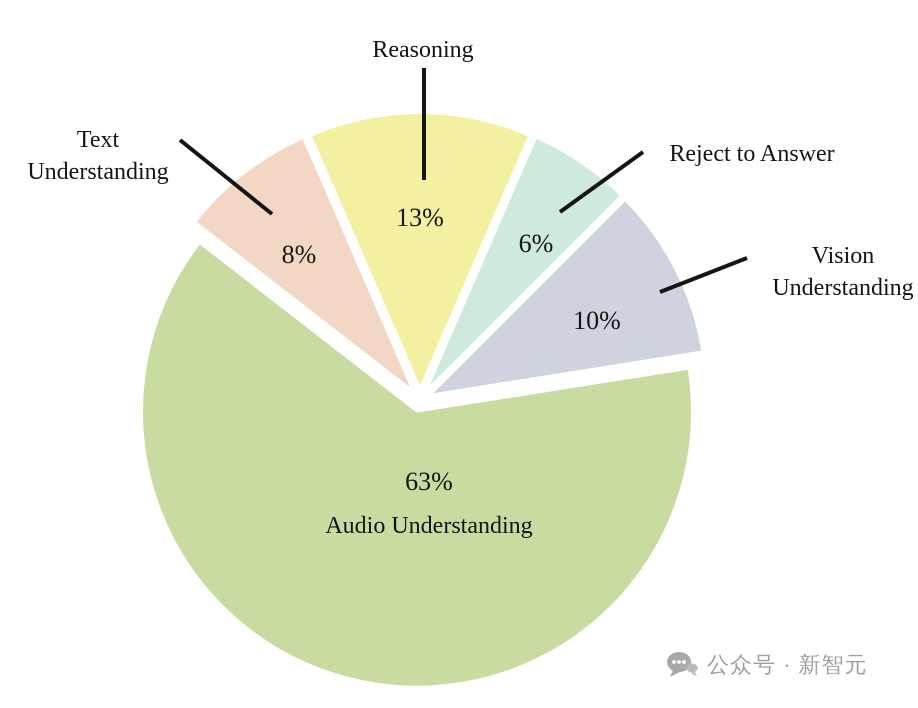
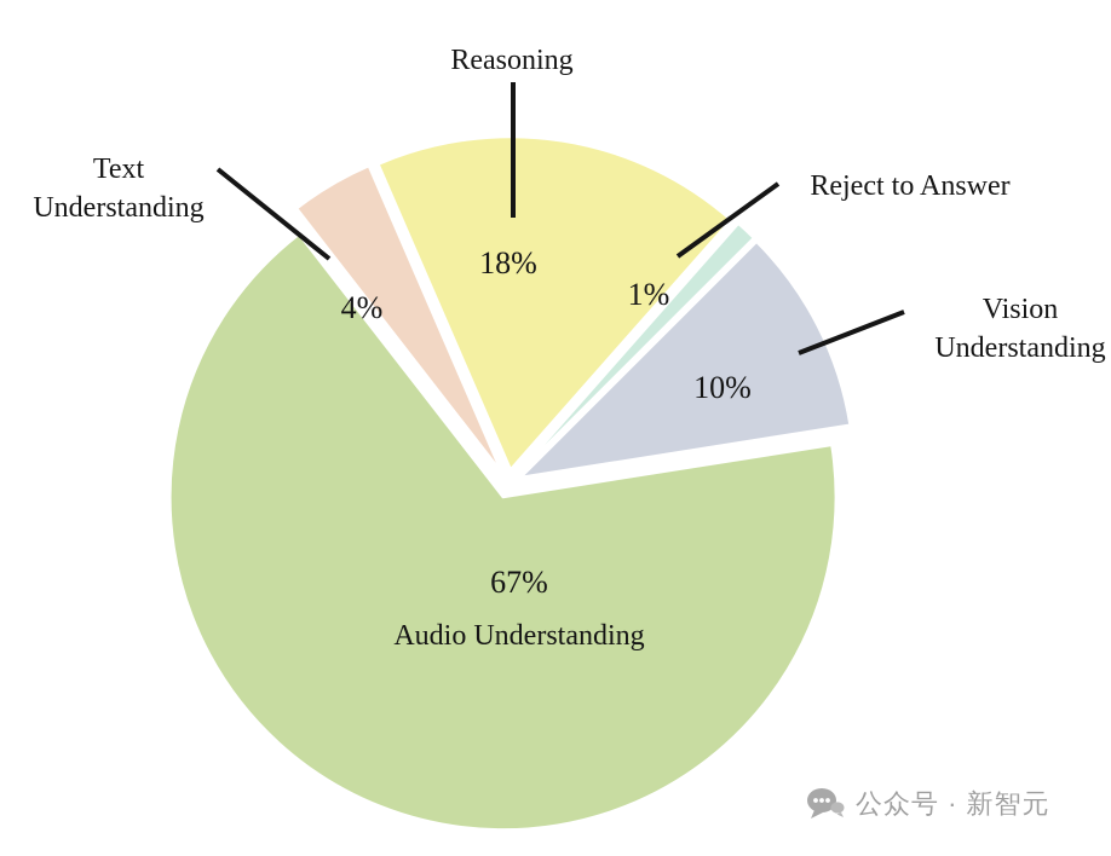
Reasoning: 13% -> 18%
Reject to Answer: 6% -> 1%
Audio Understanding: 63% -> 67%
Text Understanding: 8% -> 4%
